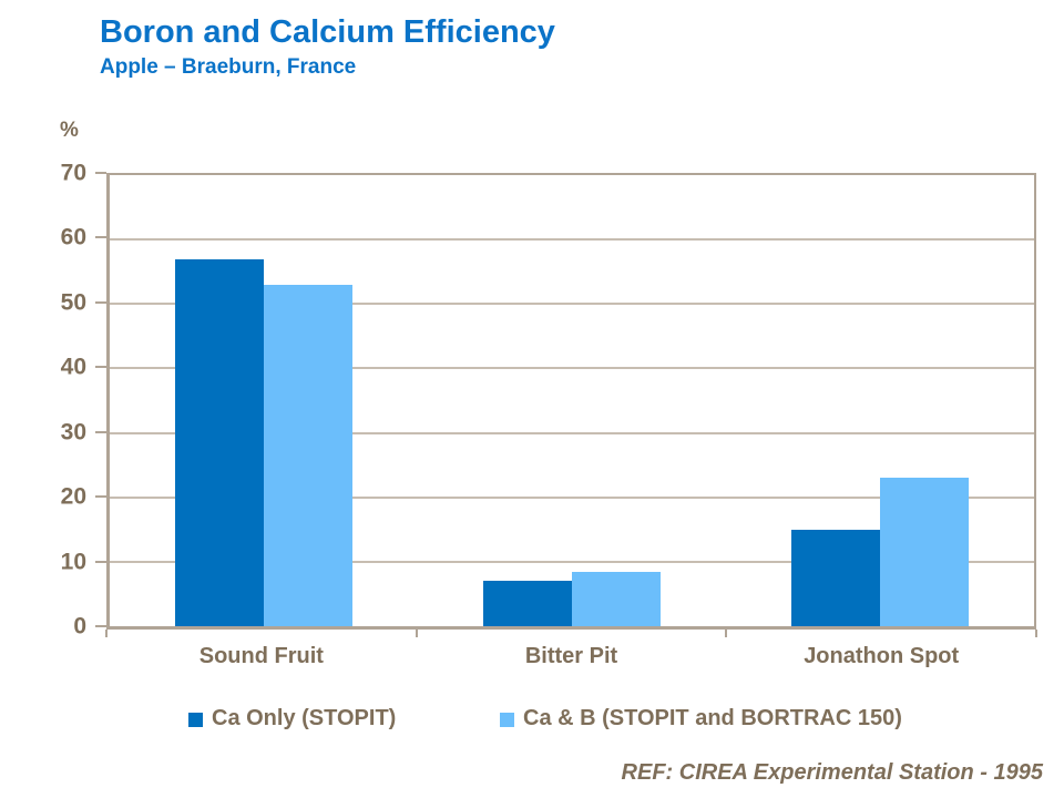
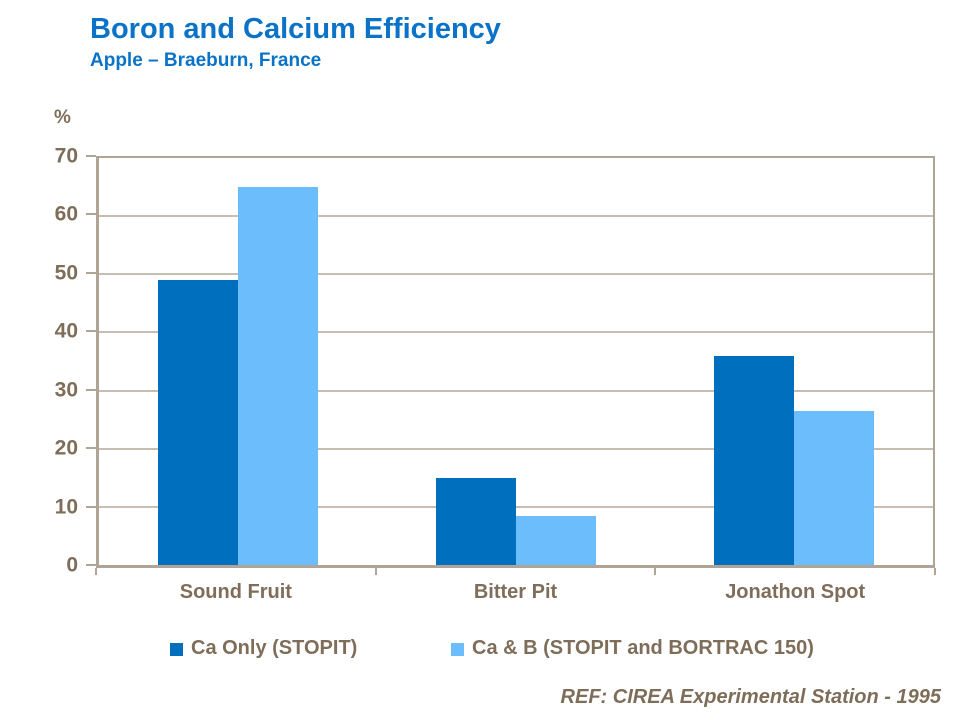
Ca Only (STOPIT)/Sound Fruit: 57 -> 49
Ca & B (STOPIT and BORTRAC 150)/Sound Fruit: 53 -> 65
Ca Only (STOPIT)/Bitter Pit: 7 -> 15
Ca Only (STOPIT)/Jonathon Spot: 15 -> 36
Ca & B (STOPIT and BORTRAC 150)/Jonathon Spot: 23 -> 26
